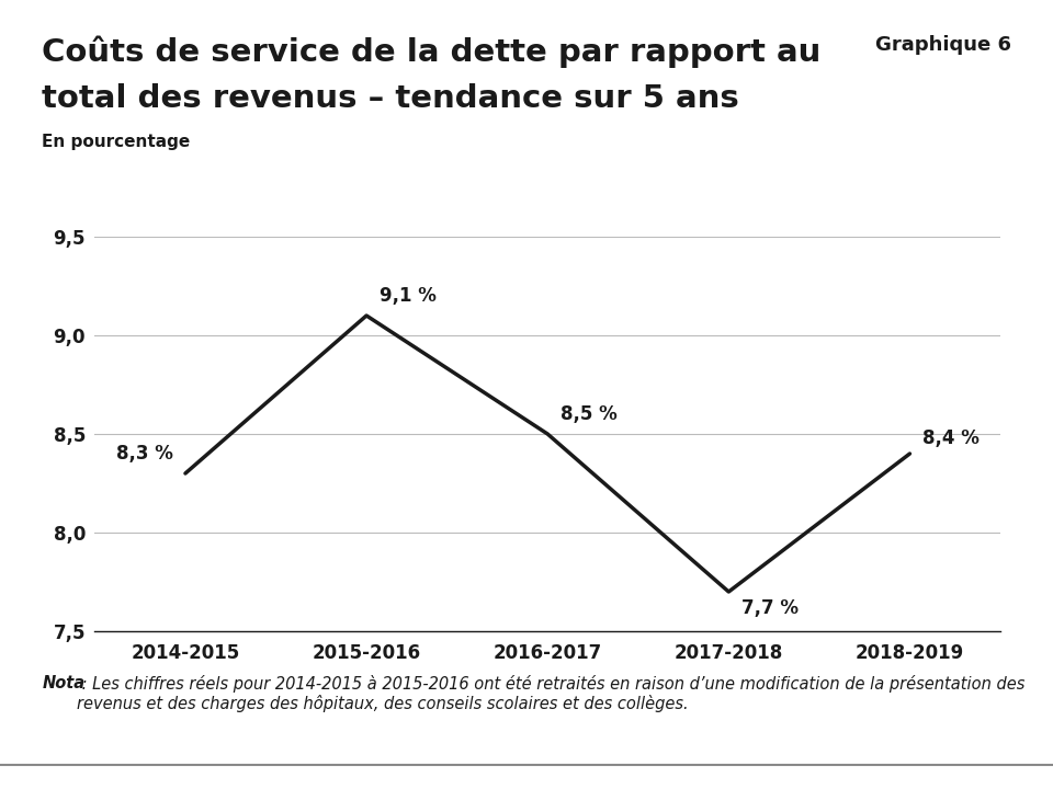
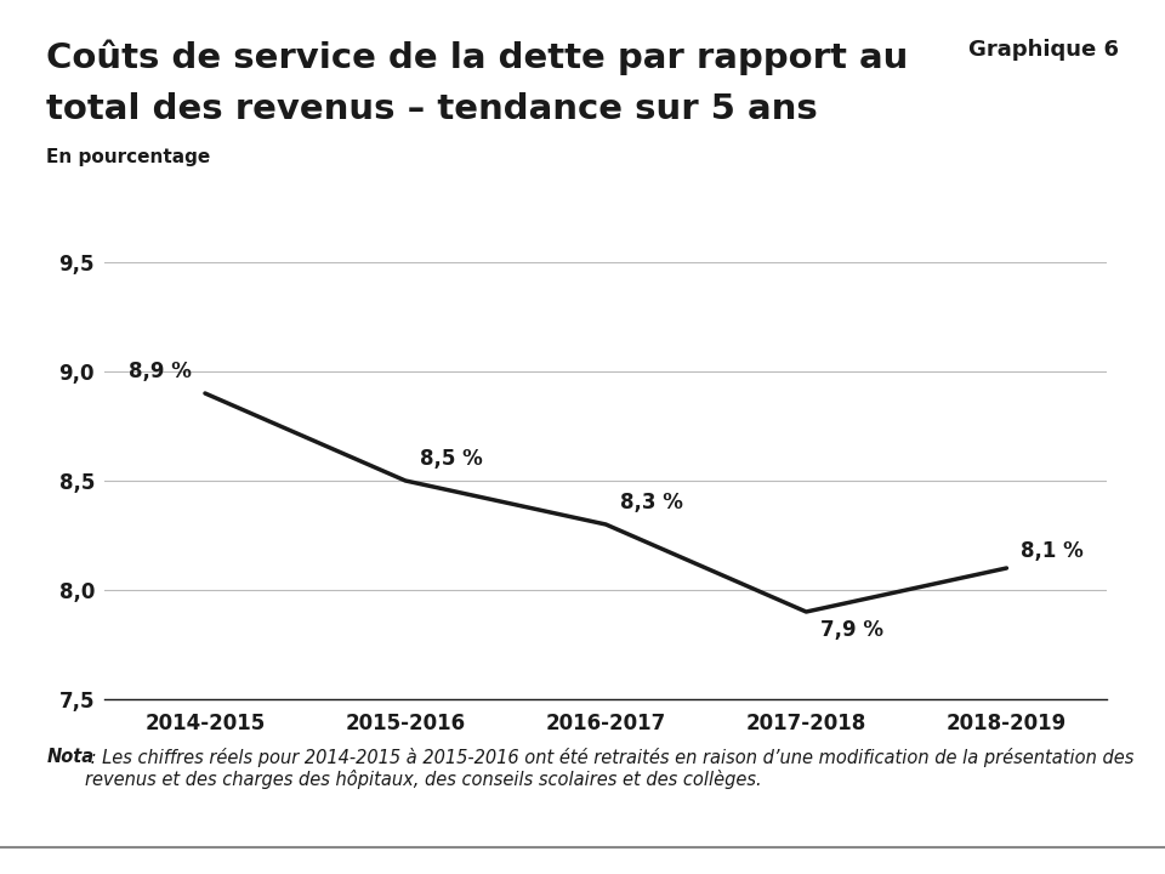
2014-2015: 8,3 -> 8,9
2015-2016: 9,1 -> 8,5
2016-2017: 8,5 -> 8,3
2017-2018: 7,7 -> 7,9
2018-2019: 8,4 -> 8,1
